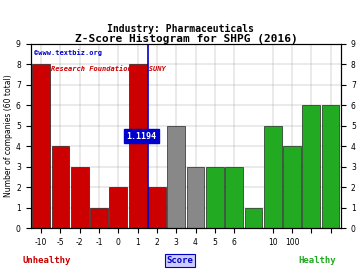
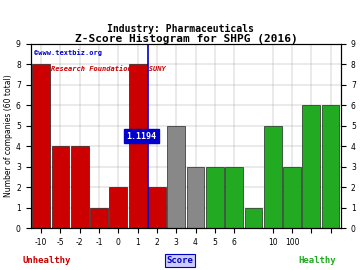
-2: 3 -> 4
100: 4 -> 3
